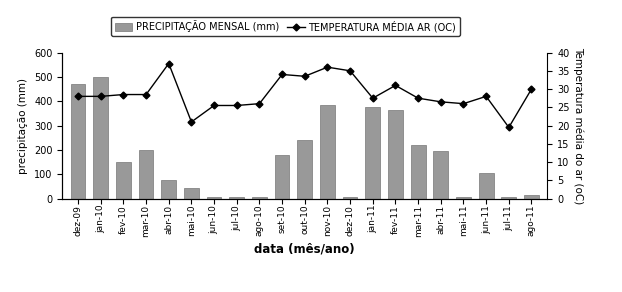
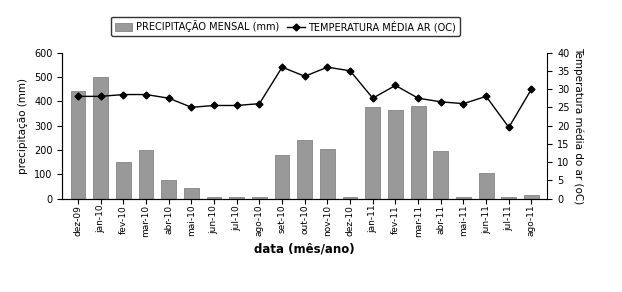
PRECIPITAÇÃO MENSAL (mm)/dez-09: 470 -> 440
TEMPERATURA MÉDIA AR (OC)/abr-10: 37.0 -> 27.5
TEMPERATURA MÉDIA AR (OC)/mai-10: 21.0 -> 25.0
TEMPERATURA MÉDIA AR (OC)/set-10: 34.0 -> 36.0
PRECIPITAÇÃO MENSAL (mm)/nov-10: 385 -> 205
PRECIPITAÇÃO MENSAL (mm)/mar-11: 220 -> 380
